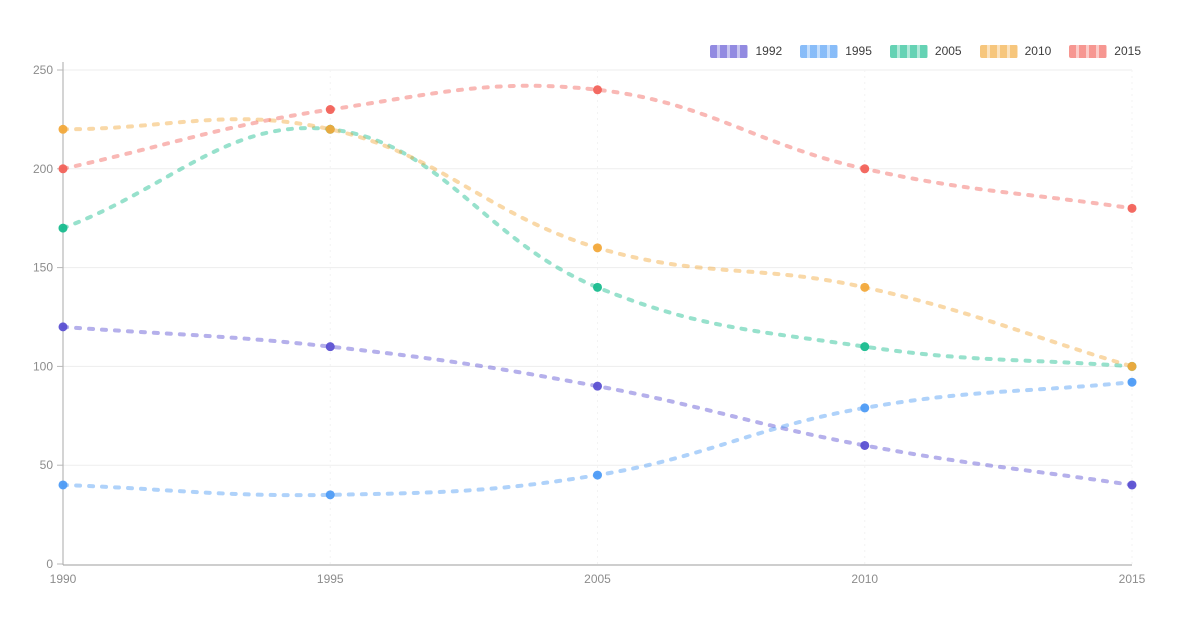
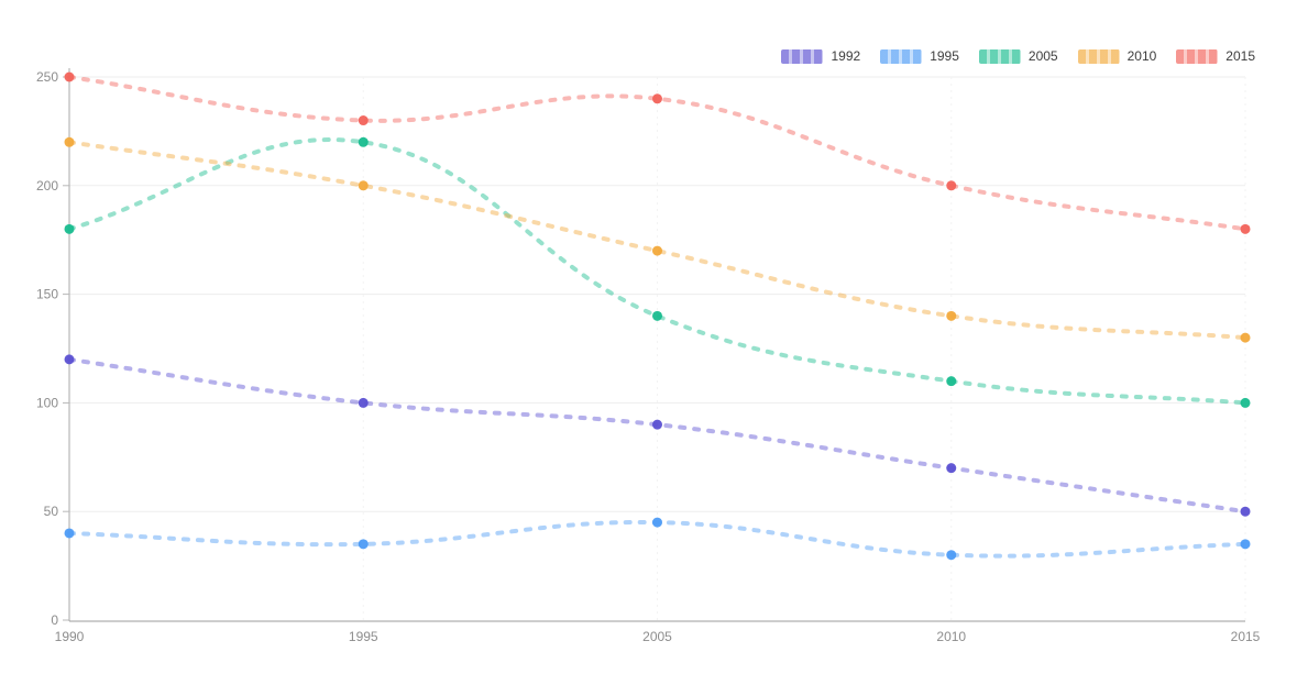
2005/1990: 170 -> 180
2015/1990: 200 -> 250
1992/1995: 110 -> 100
2010/1995: 220 -> 200
2010/2005: 160 -> 170
1992/2010: 60 -> 70
1995/2010: 79 -> 30
1992/2015: 40 -> 50
1995/2015: 92 -> 35
2010/2015: 100 -> 130
